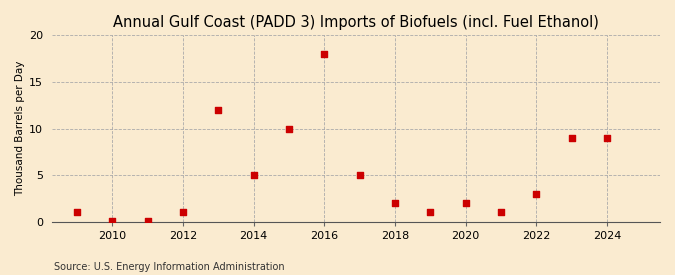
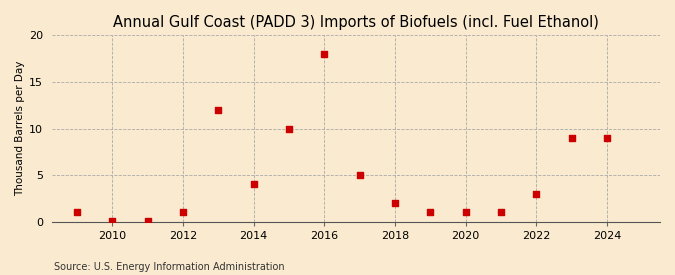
2014: 5.0 -> 4.0
2020: 2.0 -> 1.0
